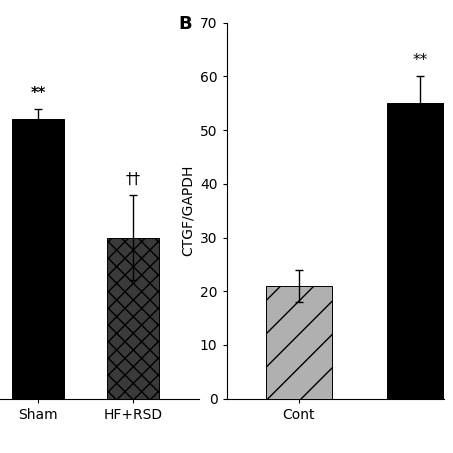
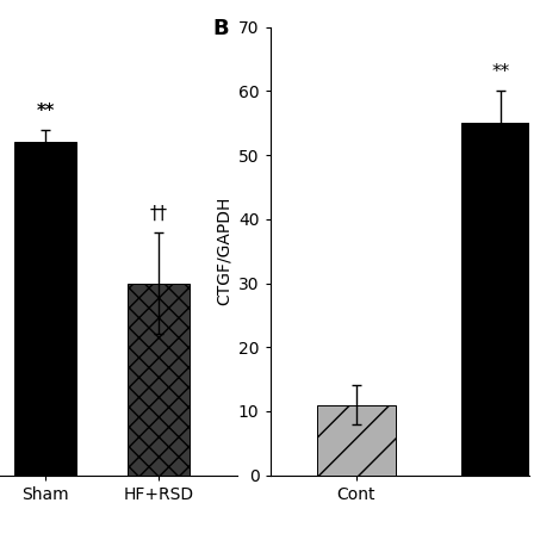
Cont: 21 -> 11
